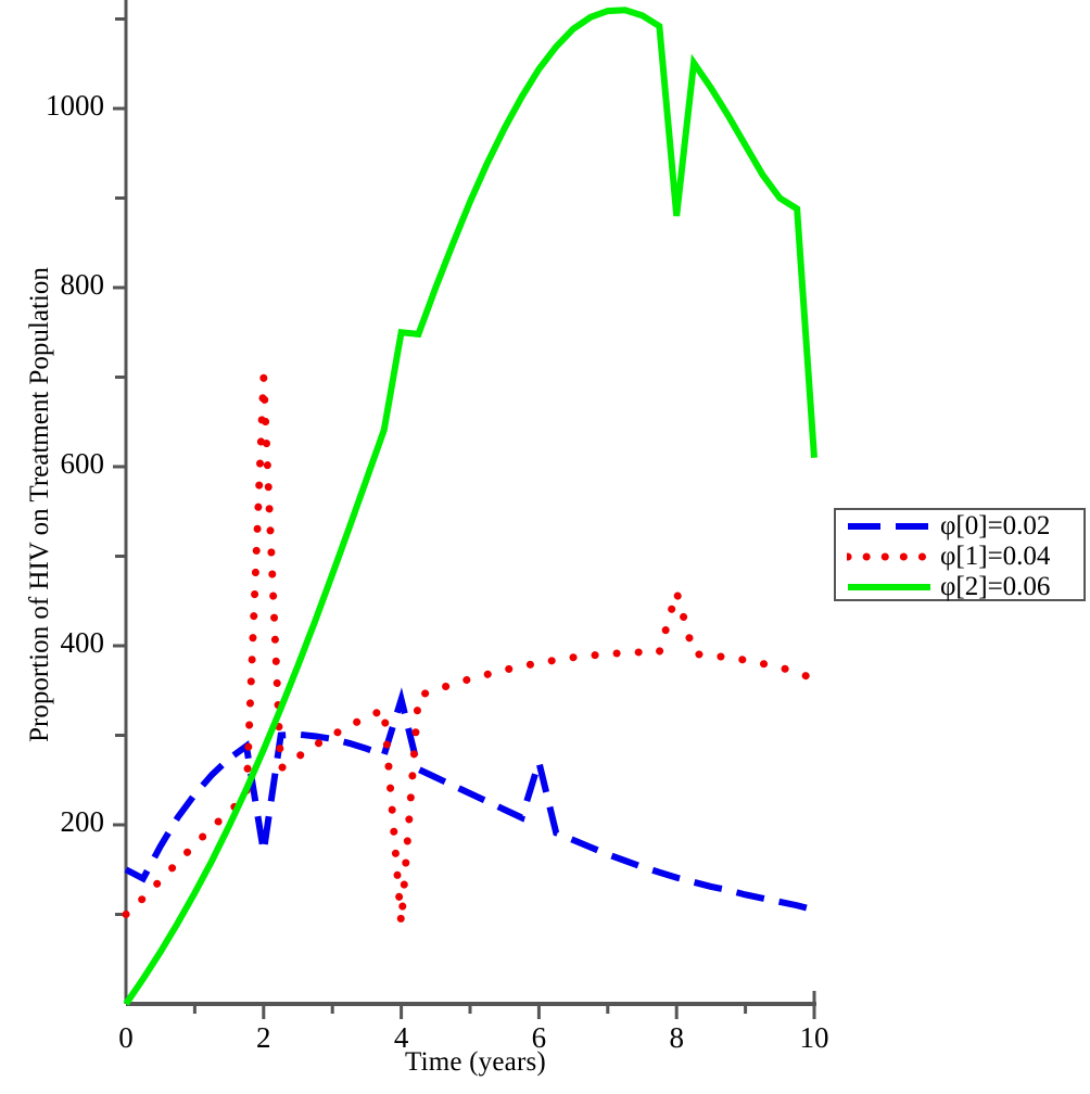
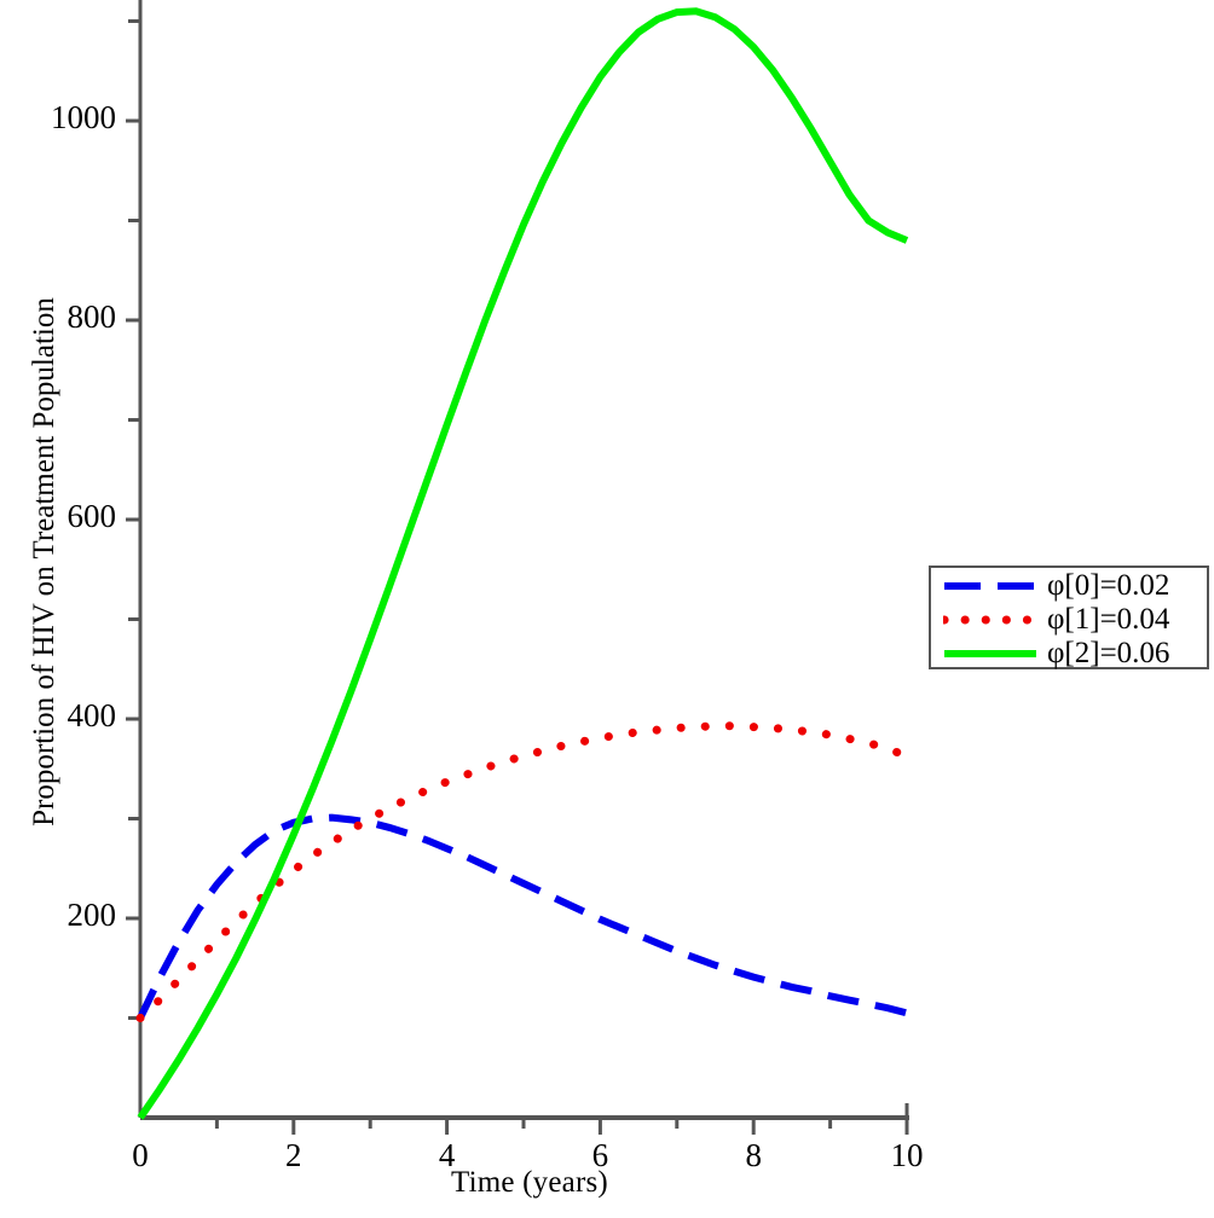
φ[0]=0.02/0: 150 -> 100
φ[0]=0.02/2: 170 -> 300
φ[1]=0.04/2: 700 -> 250
φ[0]=0.02/4: 340 -> 270
φ[1]=0.04/4: 90 -> 340
φ[2]=0.06/4: 750 -> 700
φ[0]=0.02/6: 270 -> 200
φ[1]=0.04/8: 460 -> 390
φ[2]=0.06/8: 880 -> 1070
φ[2]=0.06/10: 610 -> 880
